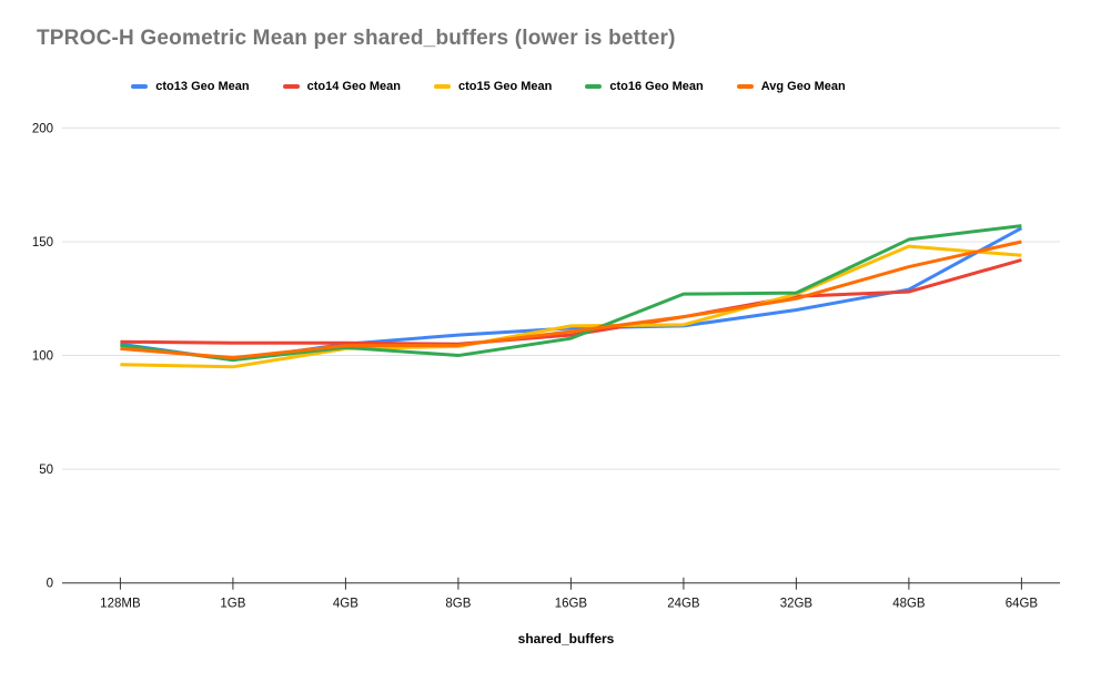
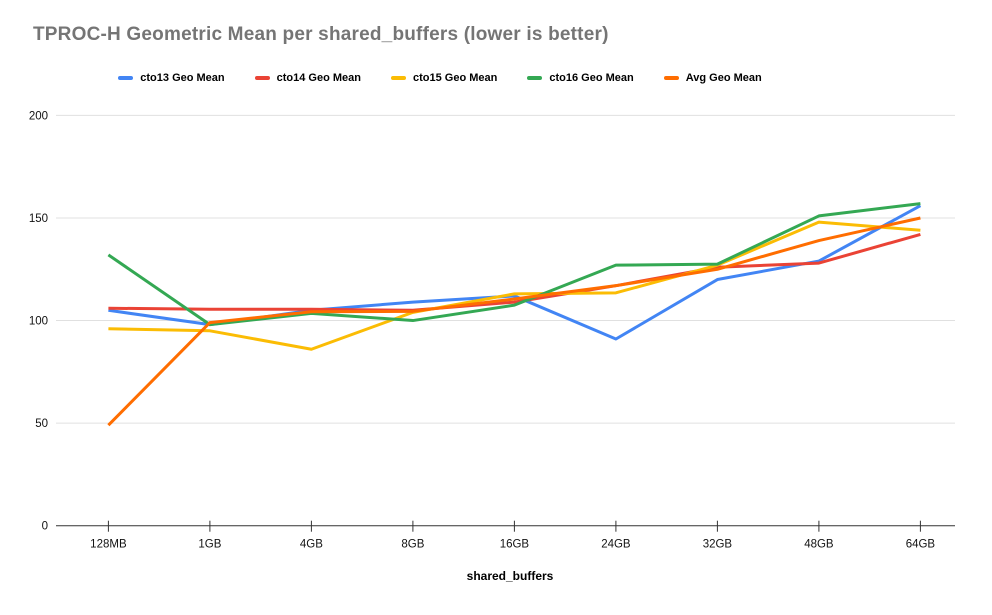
cto16 Geo Mean/128MB: 104 -> 132
Avg Geo Mean/128MB: 103 -> 49
cto15 Geo Mean/4GB: 103 -> 86
cto13 Geo Mean/24GB: 113 -> 91
